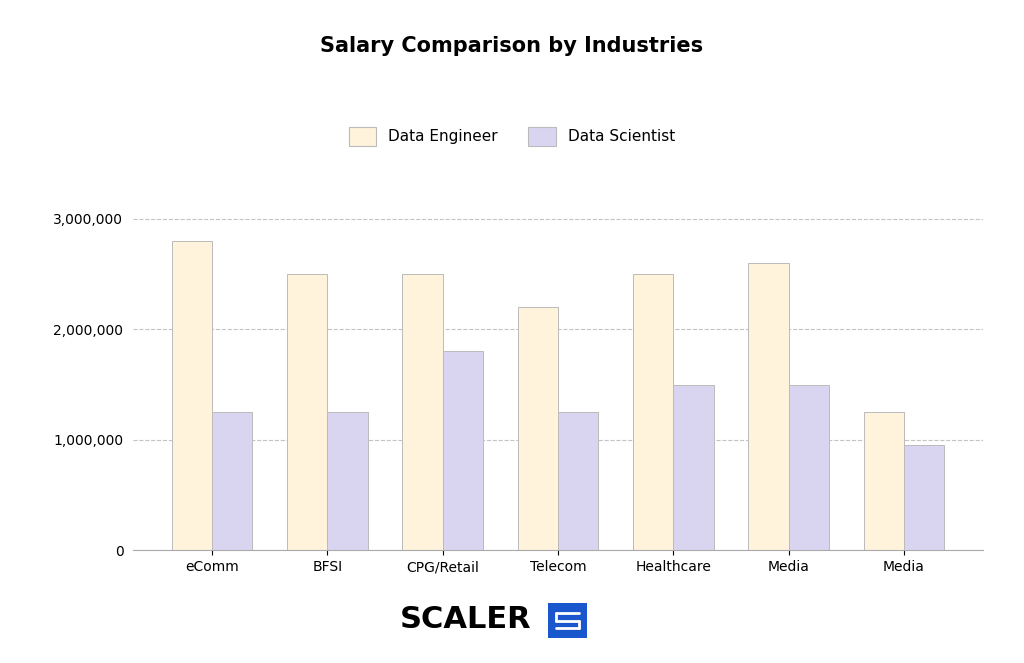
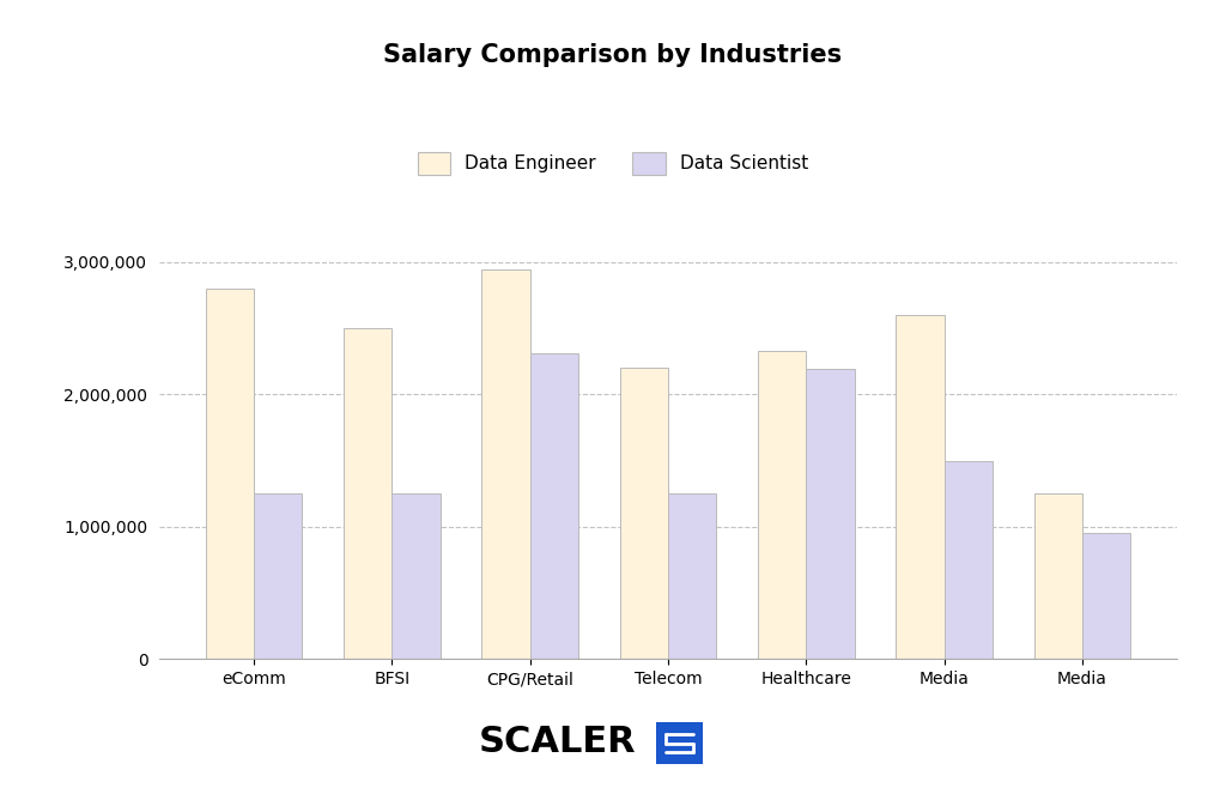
Data Engineer/CPG/Retail: 2,500,000 -> 2,940,000
Data Scientist/CPG/Retail: 1,800,000 -> 2,310,000
Data Engineer/Healthcare: 2,500,000 -> 2,330,000
Data Scientist/Healthcare: 1,500,000 -> 2,190,000
